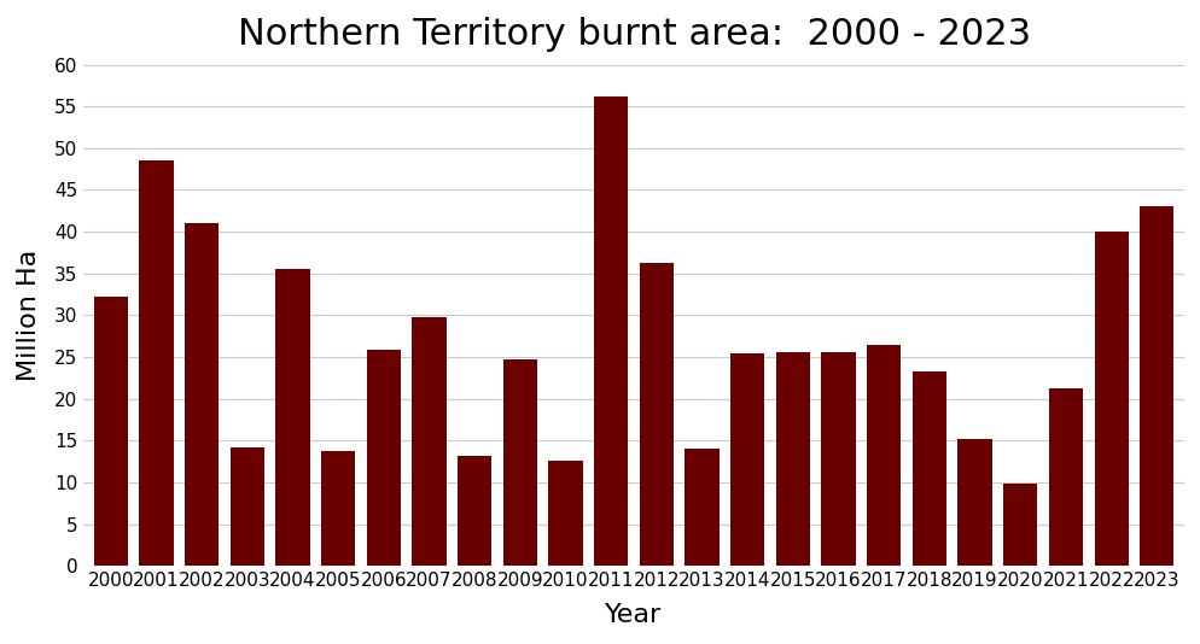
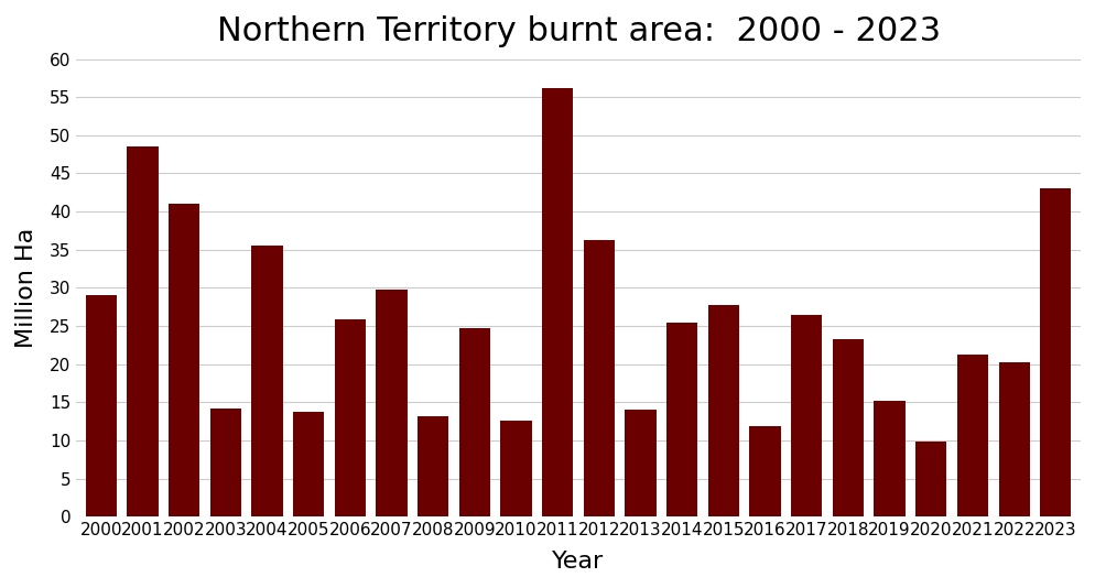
2000: 32.2 -> 29.0
2015: 25.6 -> 27.7
2016: 25.6 -> 11.9
2022: 40.0 -> 20.2
